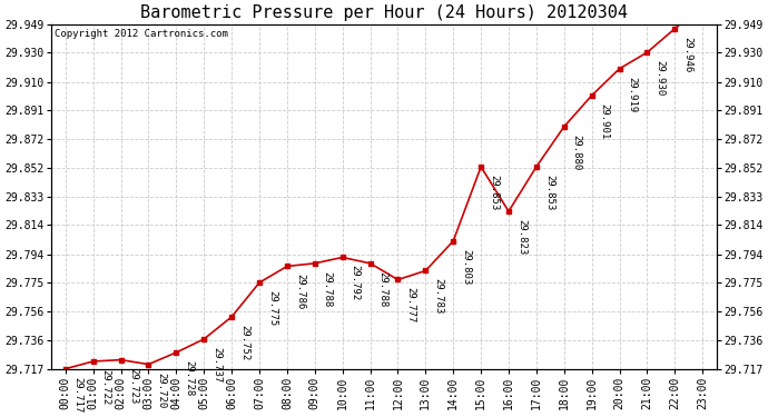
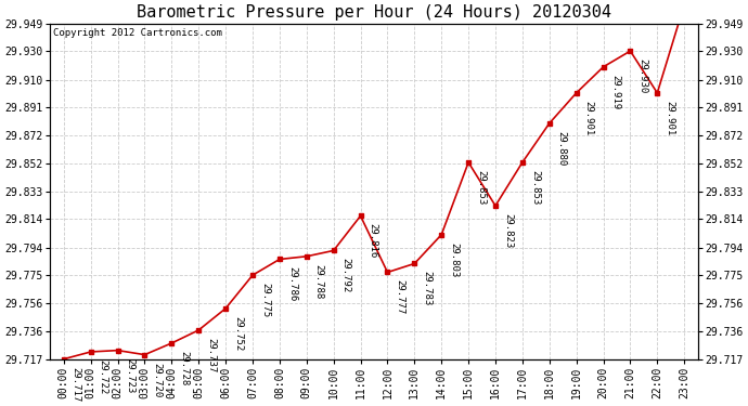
11:00: 29.788 -> 29.816
22:00: 29.946 -> 29.901
